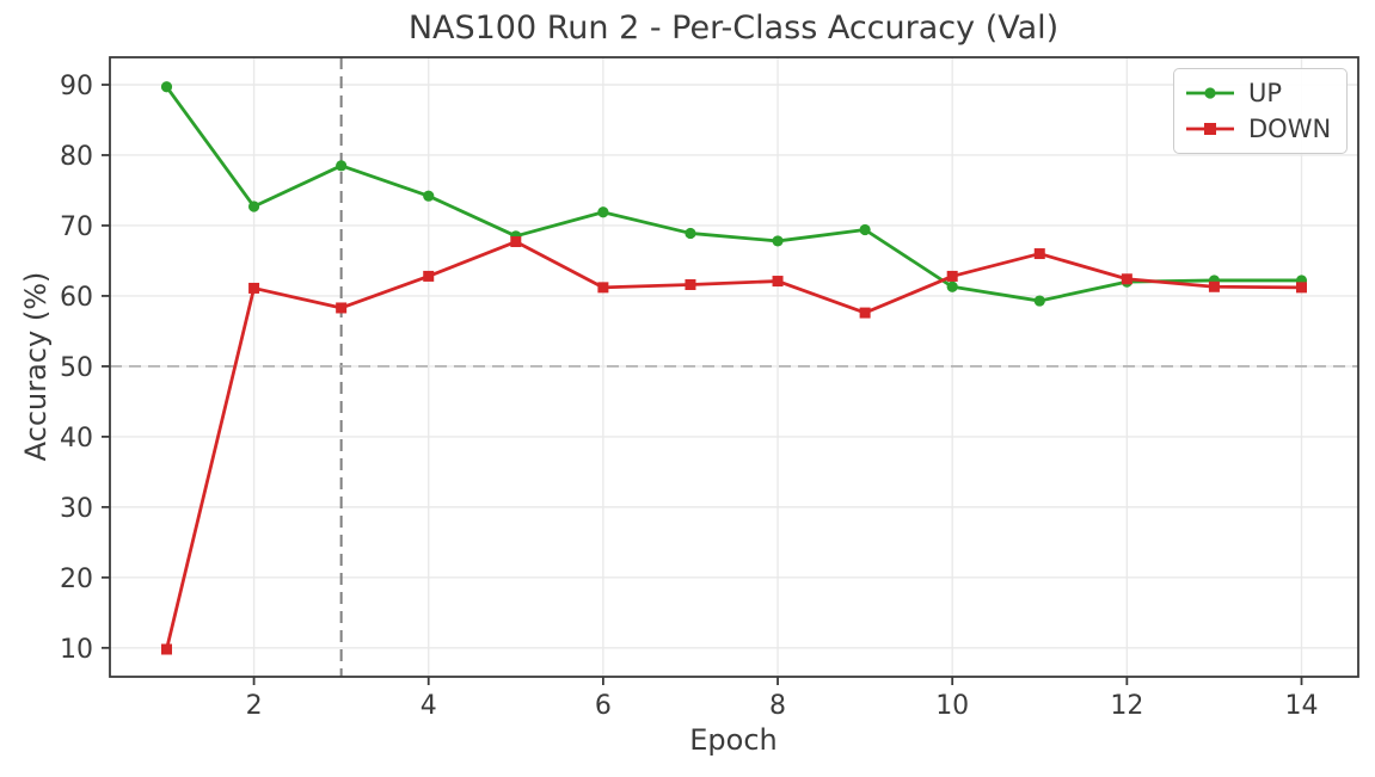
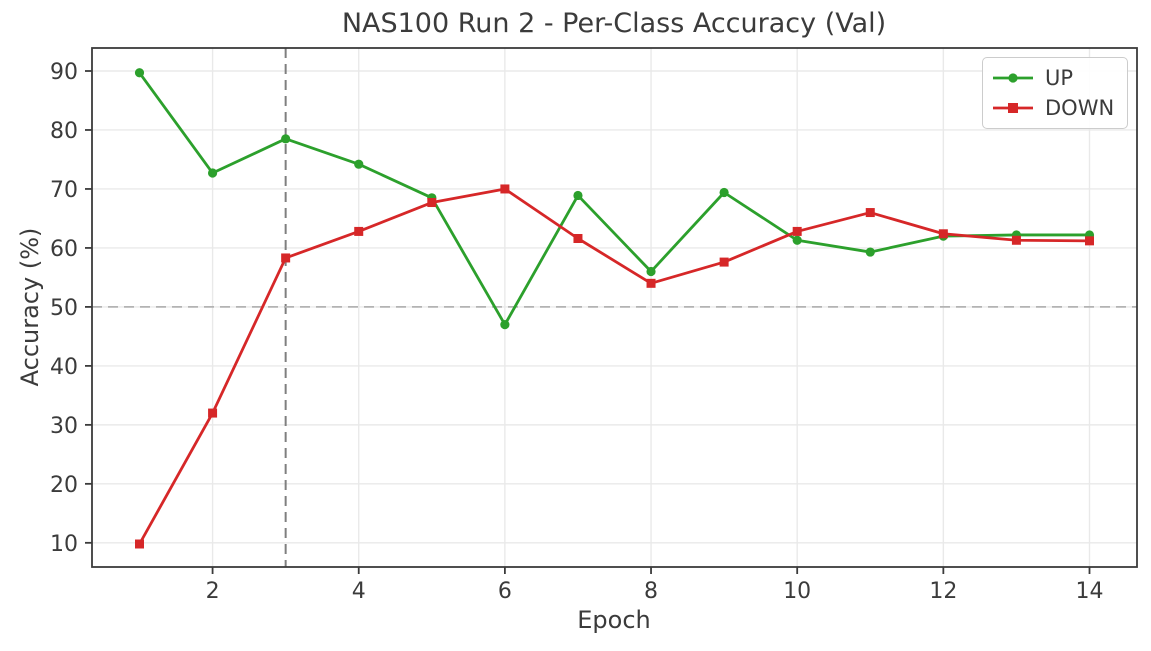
DOWN/2: 61 -> 32
UP/6: 72 -> 47
DOWN/6: 61 -> 70
UP/8: 68 -> 56
DOWN/8: 62 -> 54
